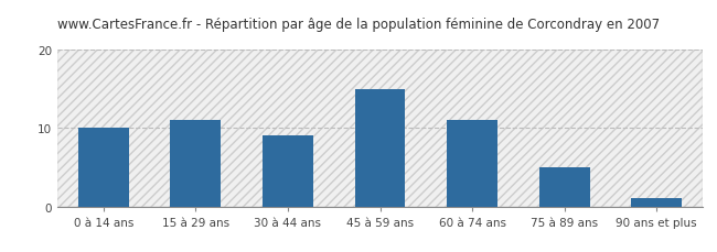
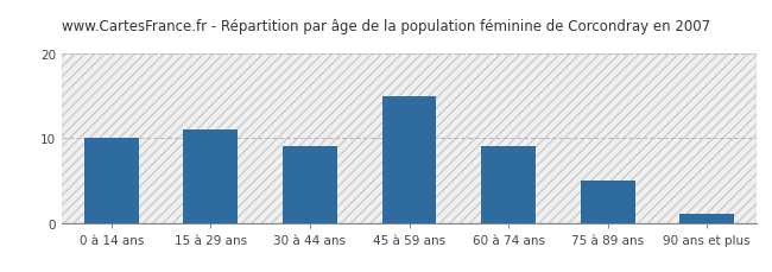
60 à 74 ans: 11 -> 9
